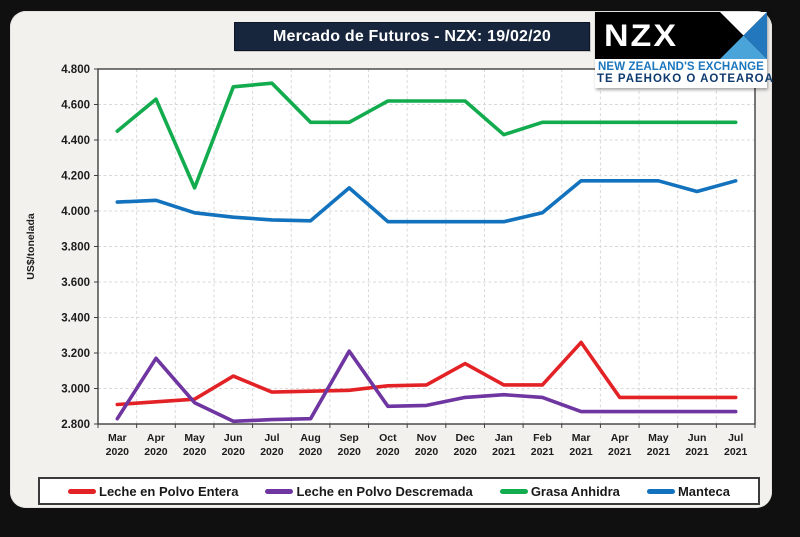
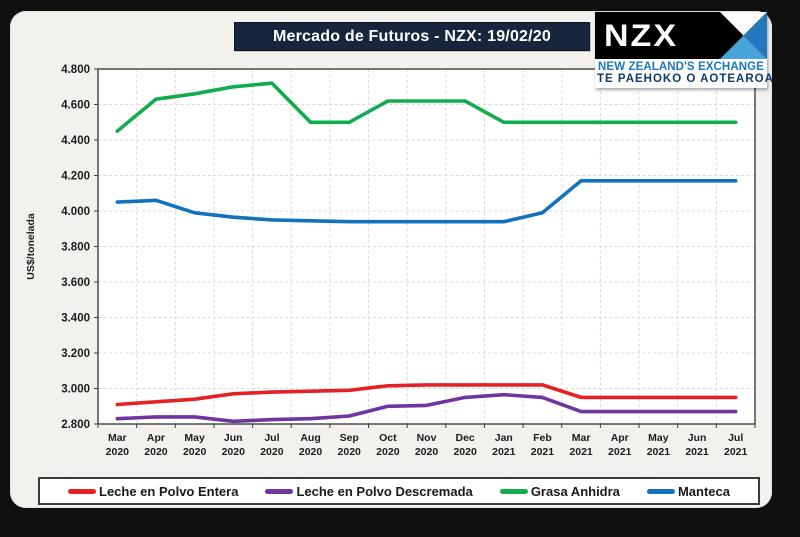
Leche en Polvo Descremada/Apr 2020: 3170 -> 2840
Leche en Polvo Descremada/May 2020: 2920 -> 2840
Grasa Anhidra/May 2020: 4130 -> 4660
Leche en Polvo Entera/Jun 2020: 3070 -> 2970
Leche en Polvo Descremada/Sep 2020: 3210 -> 2840
Manteca/Sep 2020: 4130 -> 3940
Leche en Polvo Entera/Dec 2020: 3140 -> 3020
Grasa Anhidra/Jan 2021: 4430 -> 4500
Leche en Polvo Entera/Mar 2021: 3260 -> 2950
Manteca/Jun 2021: 4110 -> 4170
